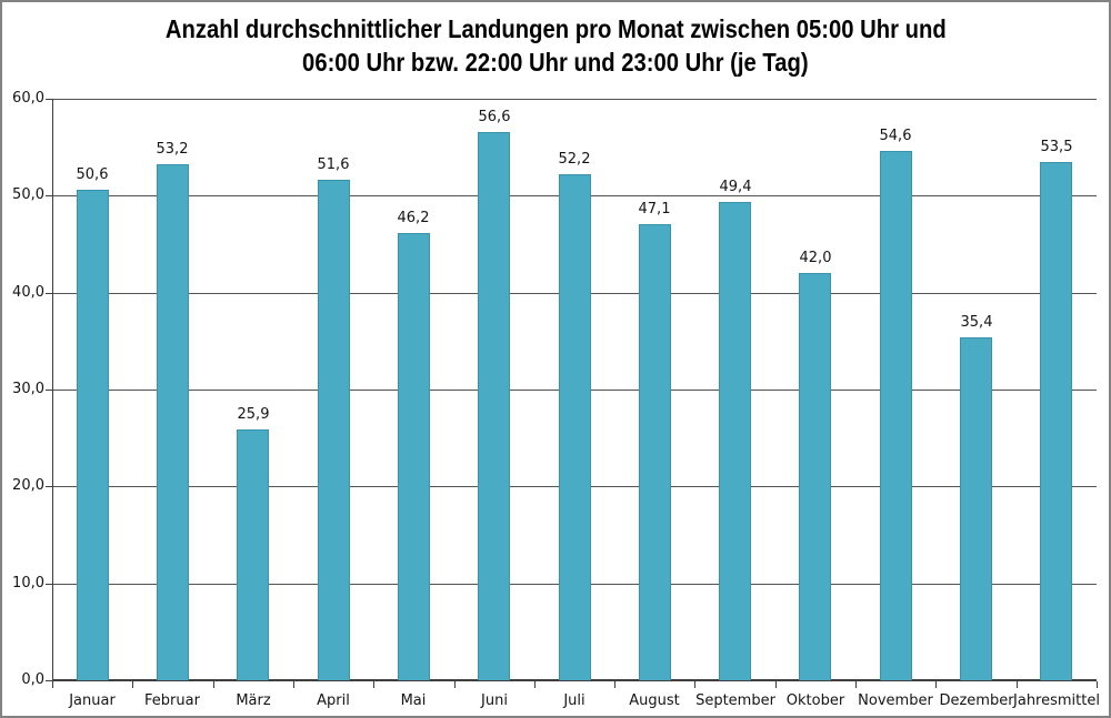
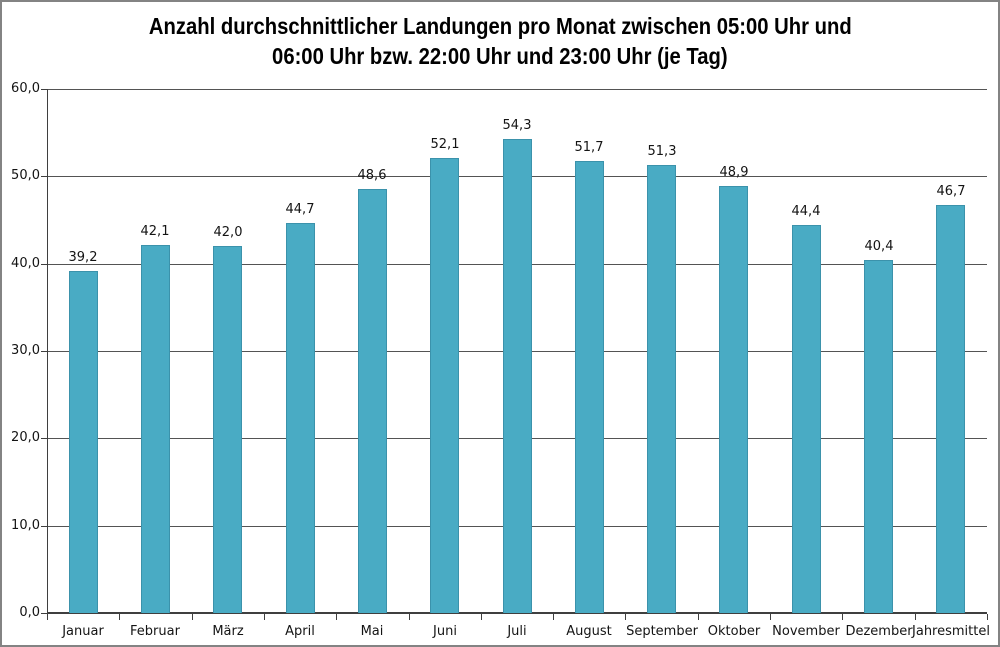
Januar: 50,6 -> 39,2
Februar: 53,2 -> 42,1
März: 25,9 -> 42,0
April: 51,6 -> 44,7
Mai: 46,2 -> 48,6
Juni: 56,6 -> 52,1
Juli: 52,2 -> 54,3
August: 47,1 -> 51,7
September: 49,4 -> 51,3
Oktober: 42,0 -> 48,9
November: 54,6 -> 44,4
Dezember: 35,4 -> 40,4
Jahresmittel: 53,5 -> 46,7
